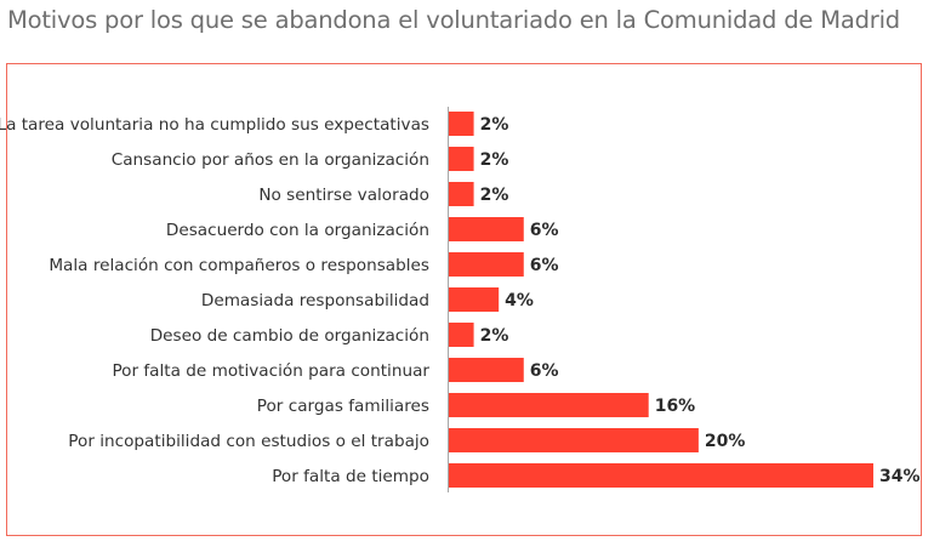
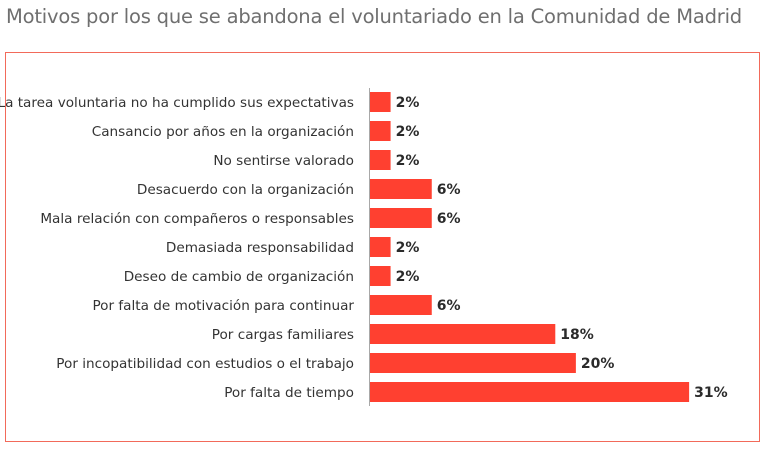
Demasiada responsabilidad: 4% -> 2%
Por cargas familiares: 16% -> 18%
Por falta de tiempo: 34% -> 31%
